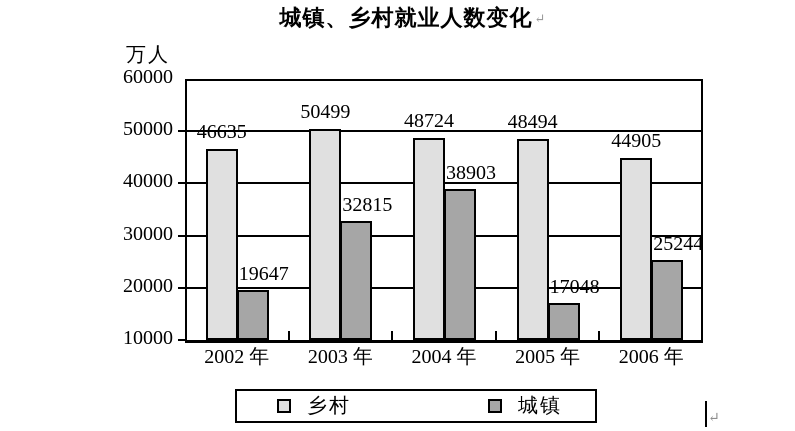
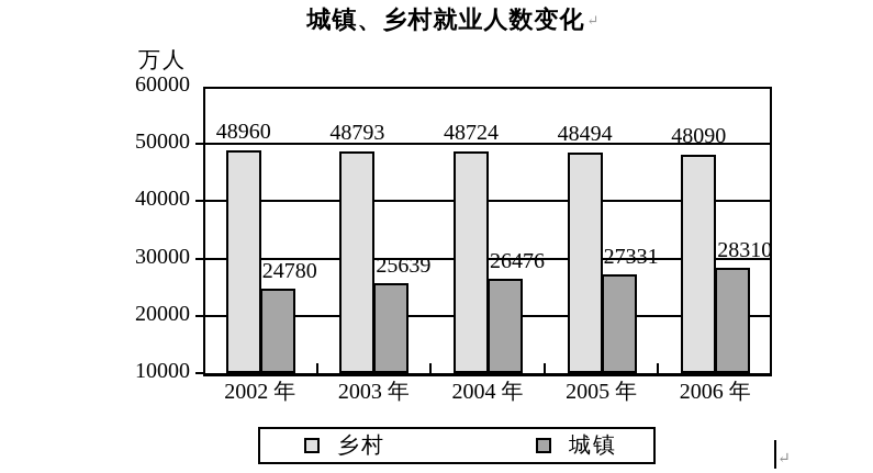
乡村/2002 年: 46635 -> 48960
城镇/2002 年: 19647 -> 24780
乡村/2003 年: 50499 -> 48793
城镇/2003 年: 32815 -> 25639
城镇/2004 年: 38903 -> 26476
城镇/2005 年: 17048 -> 27331
乡村/2006 年: 44905 -> 48090
城镇/2006 年: 25244 -> 28310
